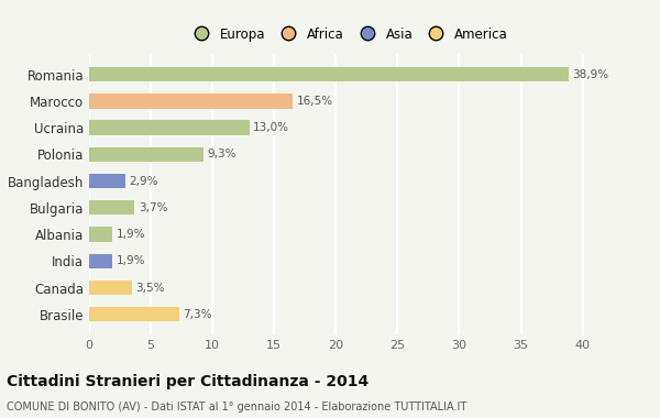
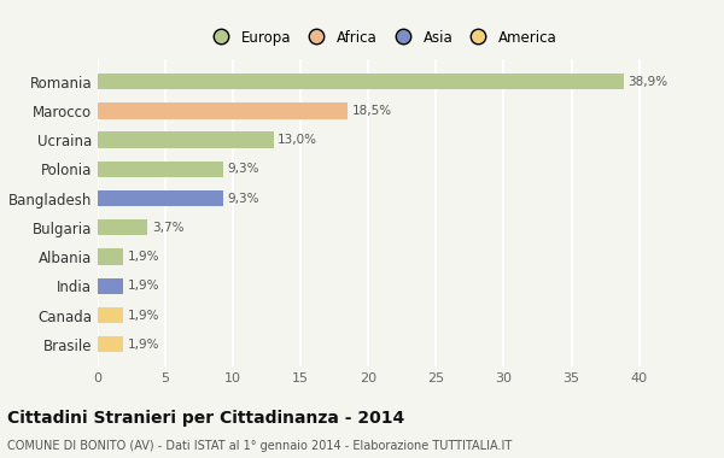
Marocco: 16,5% -> 18,5%
Bangladesh: 2,9% -> 9,3%
Canada: 3,5% -> 1,9%
Brasile: 7,3% -> 1,9%
